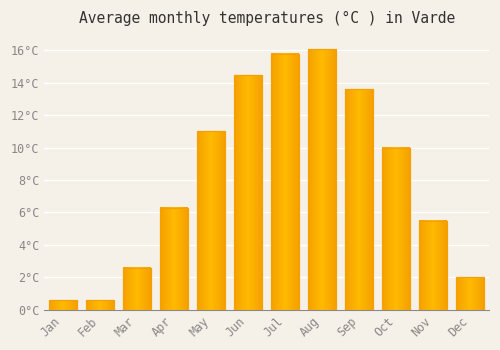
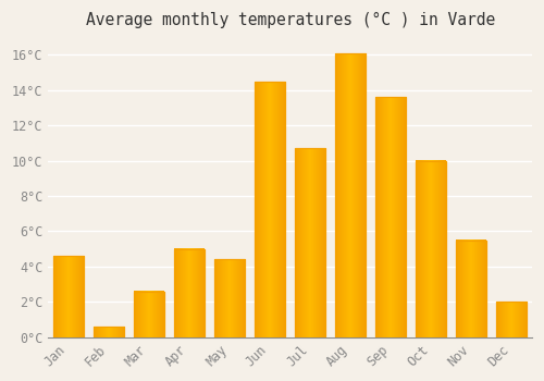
Jan: 0.6°C -> 4.6°C
Apr: 6.3°C -> 5.0°C
May: 11.0°C -> 4.4°C
Jul: 15.8°C -> 10.7°C
